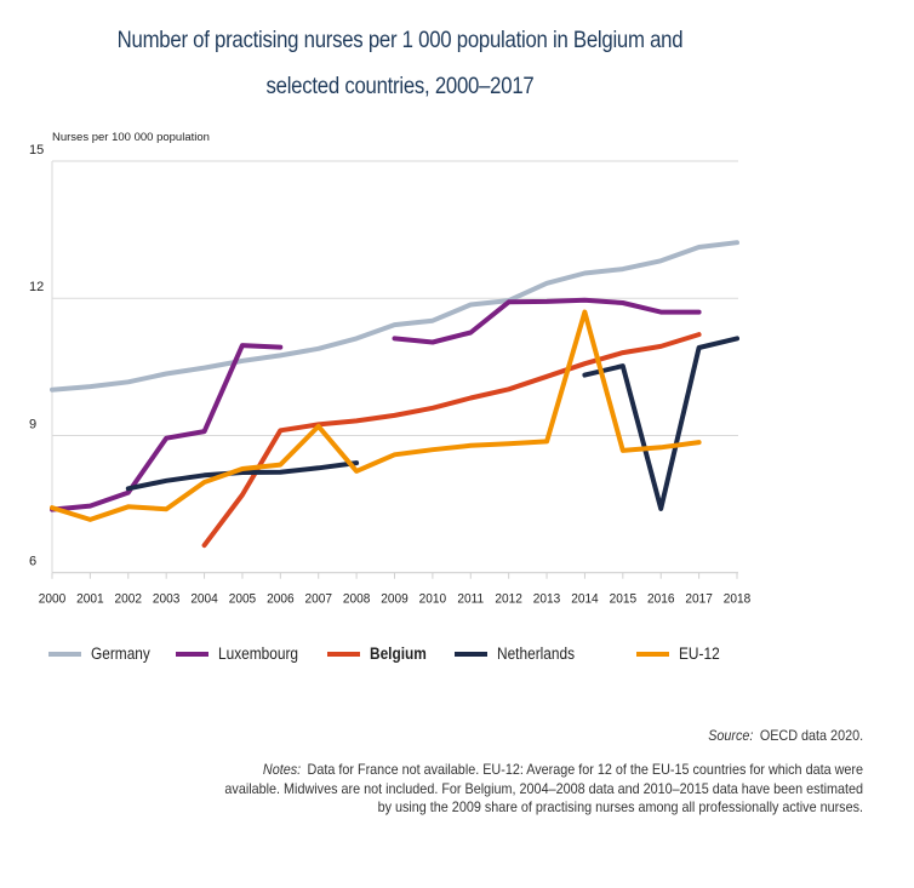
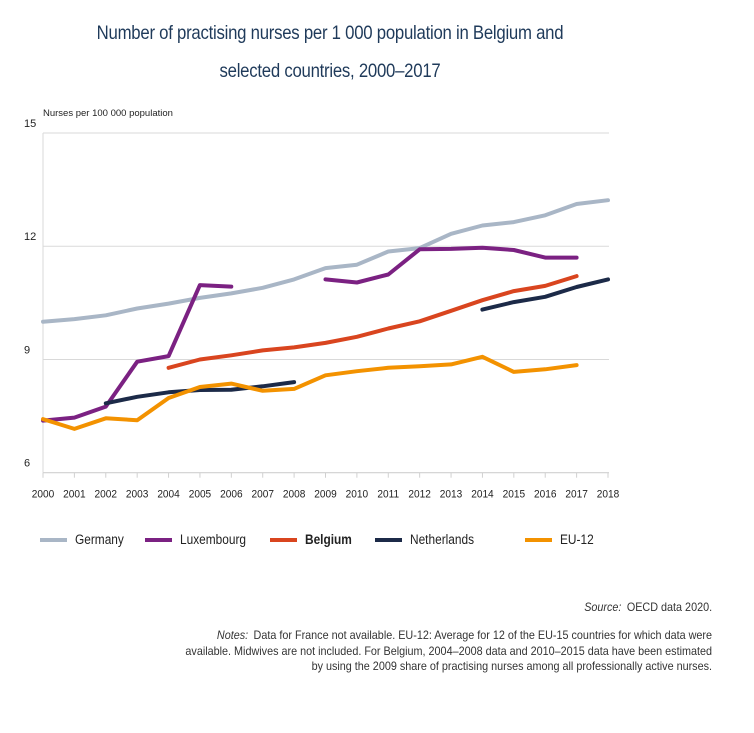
Belgium/2004: 6.6 -> 8.8
Belgium/2005: 7.7 -> 9.0
EU-12/2007: 9.2 -> 8.2
EU-12/2014: 11.7 -> 9.1
Netherlands/2016: 7.4 -> 10.7
